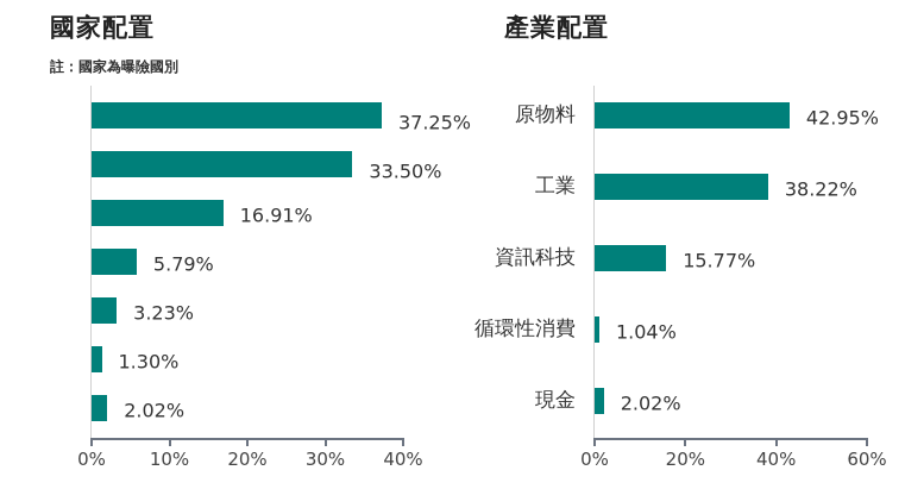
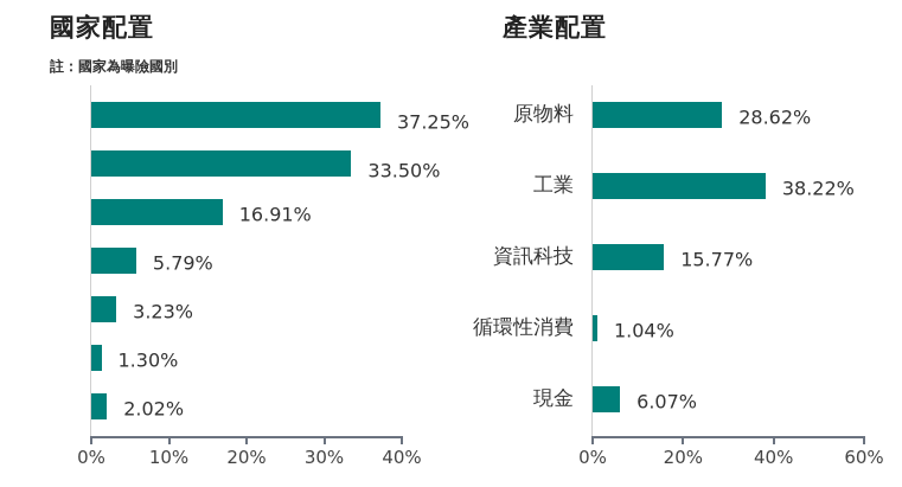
產業配置/原物料: 42.95% -> 28.62%
產業配置/現金: 2.02% -> 6.07%
